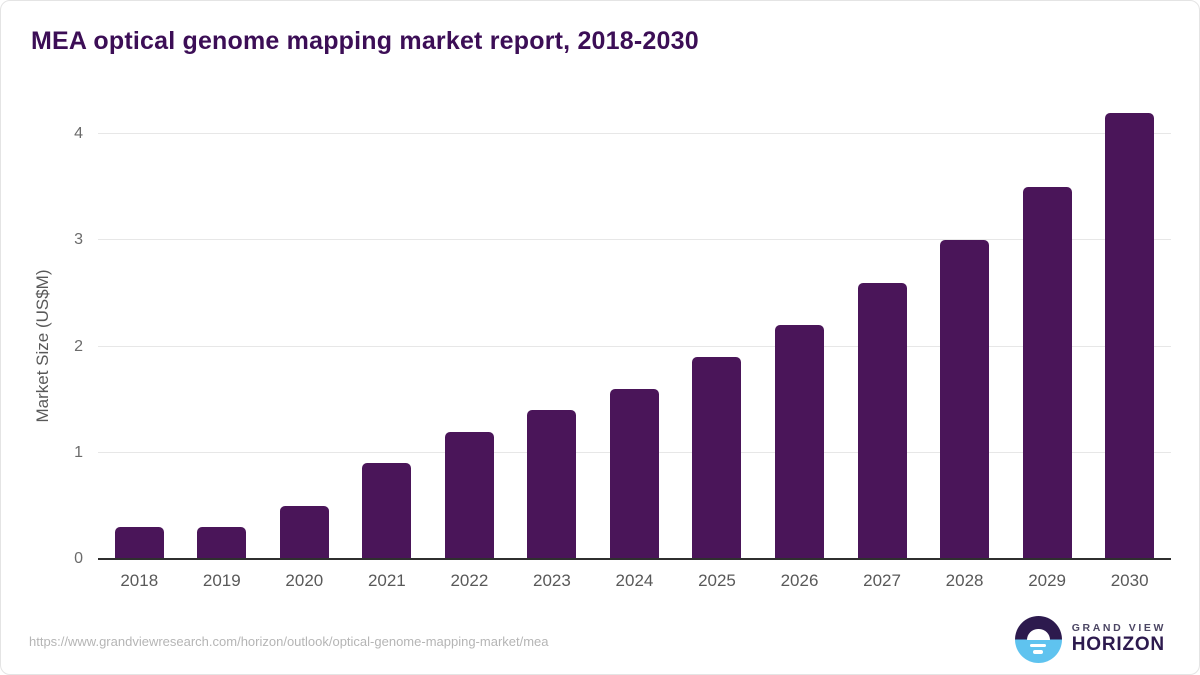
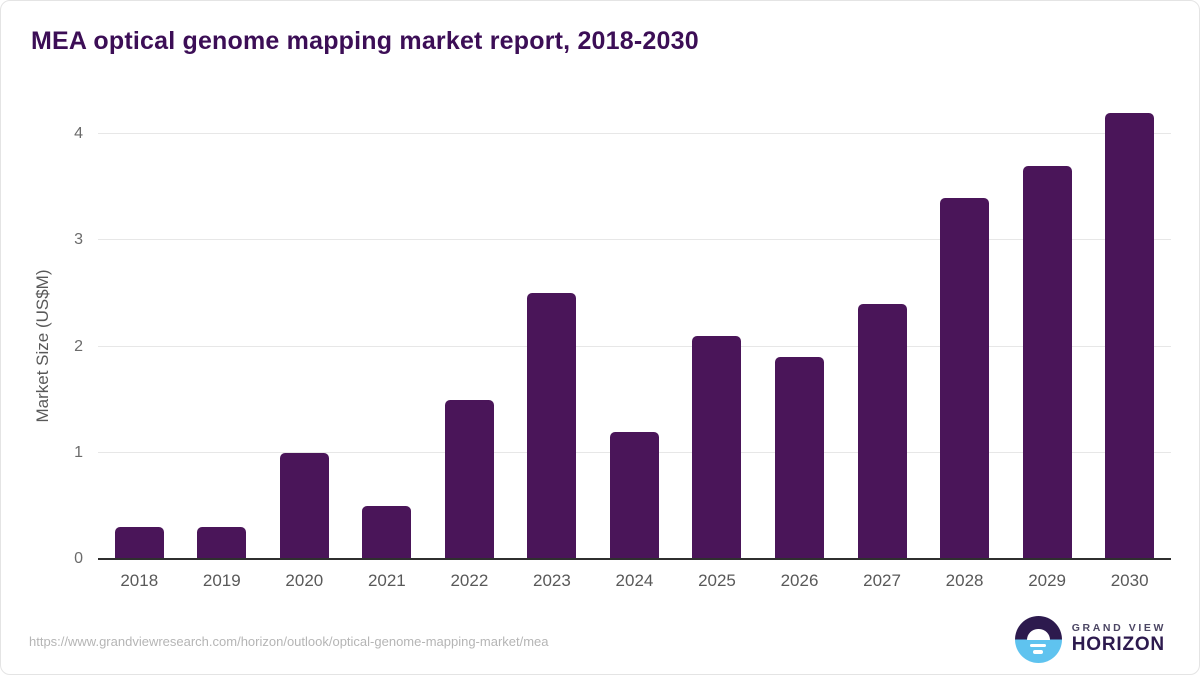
2020: 0.5 -> 1.0
2021: 0.9 -> 0.5
2022: 1.2 -> 1.5
2023: 1.4 -> 2.5
2024: 1.6 -> 1.2
2025: 1.9 -> 2.1
2026: 2.2 -> 1.9
2027: 2.6 -> 2.4
2028: 3.0 -> 3.4
2029: 3.5 -> 3.7
